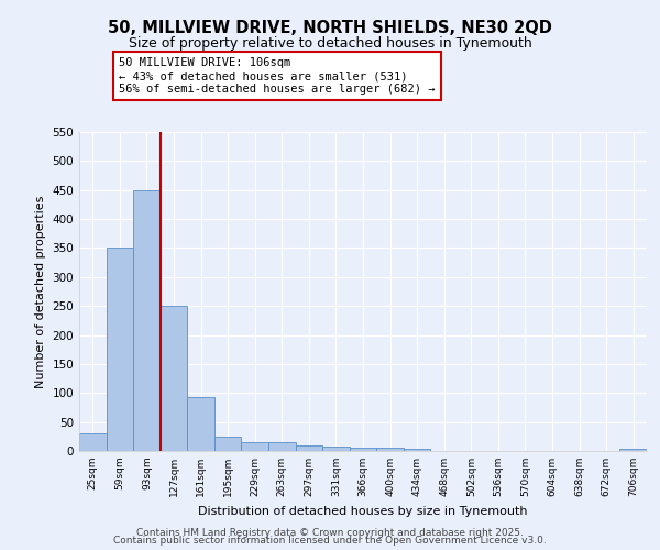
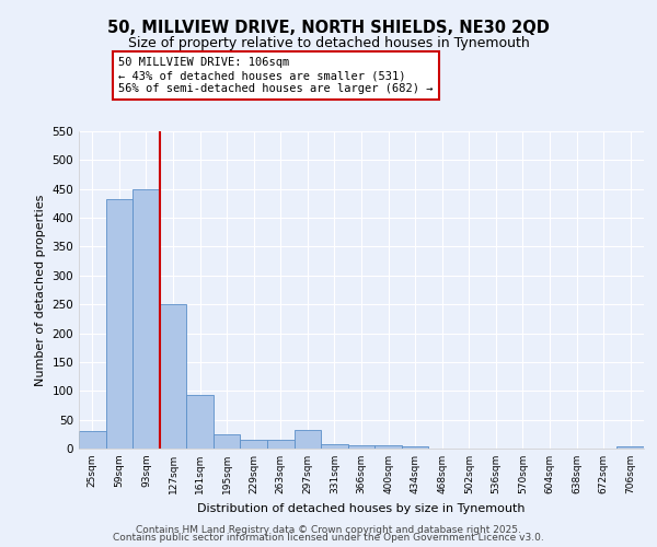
59sqm: 350 -> 432
297sqm: 10 -> 32
